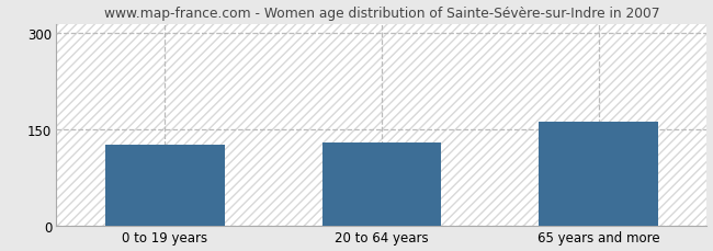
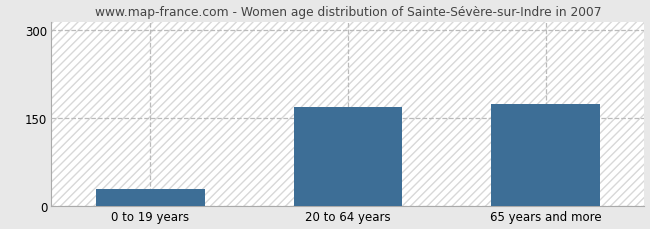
0 to 19 years: 126 -> 30
20 to 64 years: 130 -> 170
65 years and more: 162 -> 175
